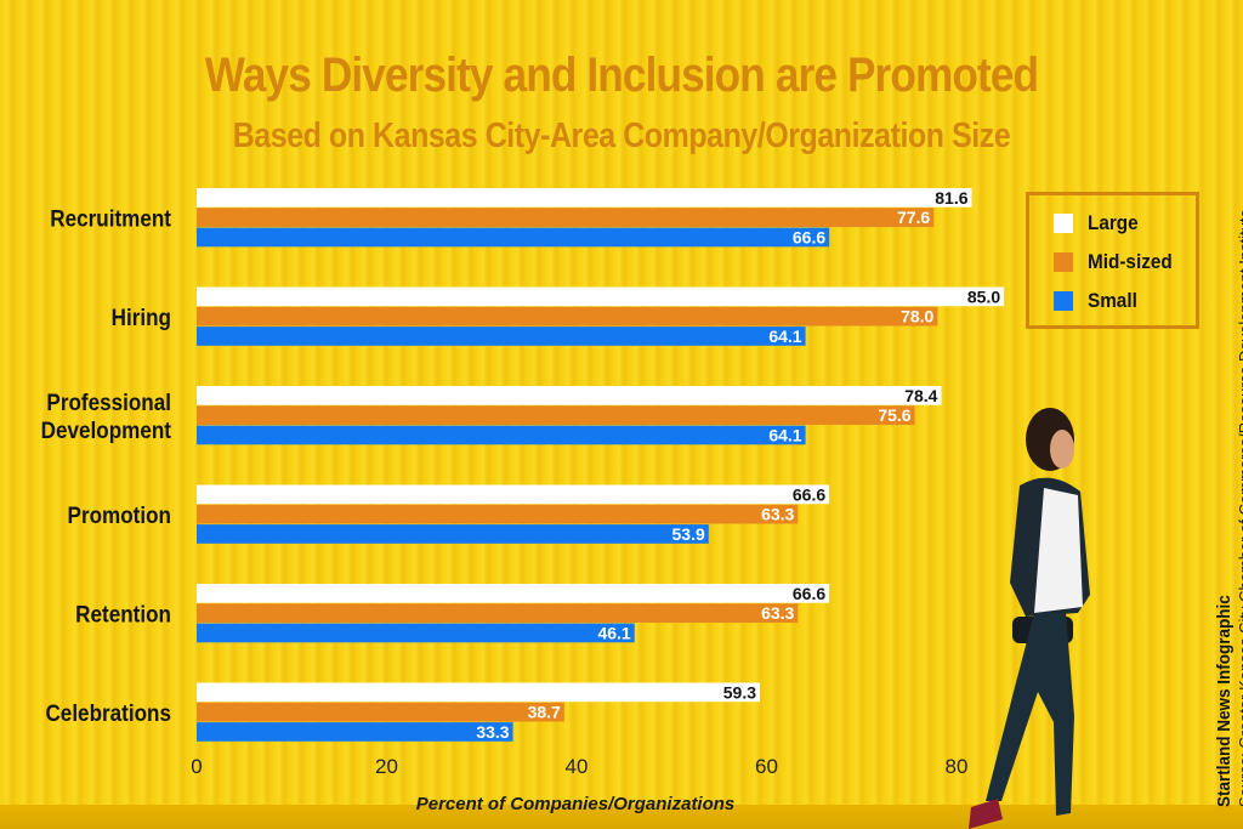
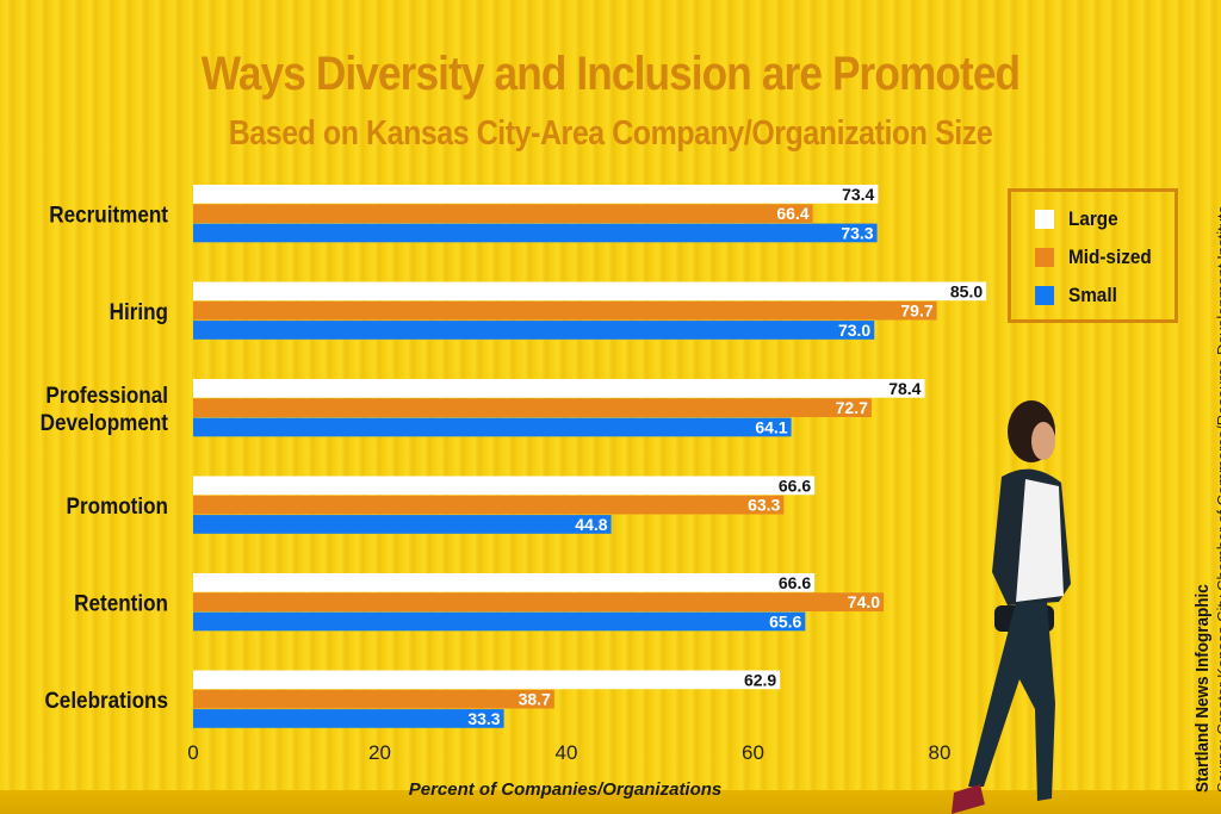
Large/Recruitment: 81.6 -> 73.4
Mid-sized/Recruitment: 77.6 -> 66.4
Small/Recruitment: 66.6 -> 73.3
Mid-sized/Hiring: 78.0 -> 79.7
Small/Hiring: 64.1 -> 73.0
Mid-sized/Professional Development: 75.6 -> 72.7
Small/Promotion: 53.9 -> 44.8
Mid-sized/Retention: 63.3 -> 74.0
Small/Retention: 46.1 -> 65.6
Large/Celebrations: 59.3 -> 62.9
